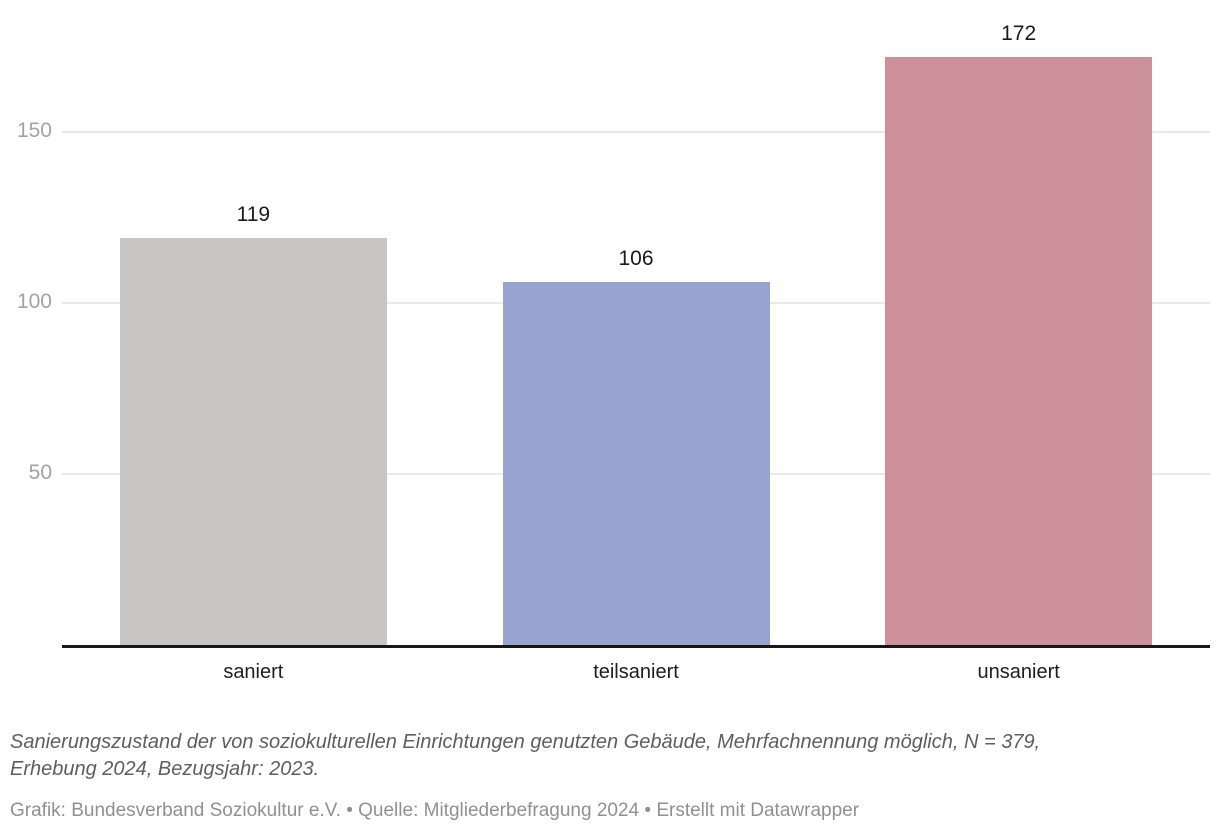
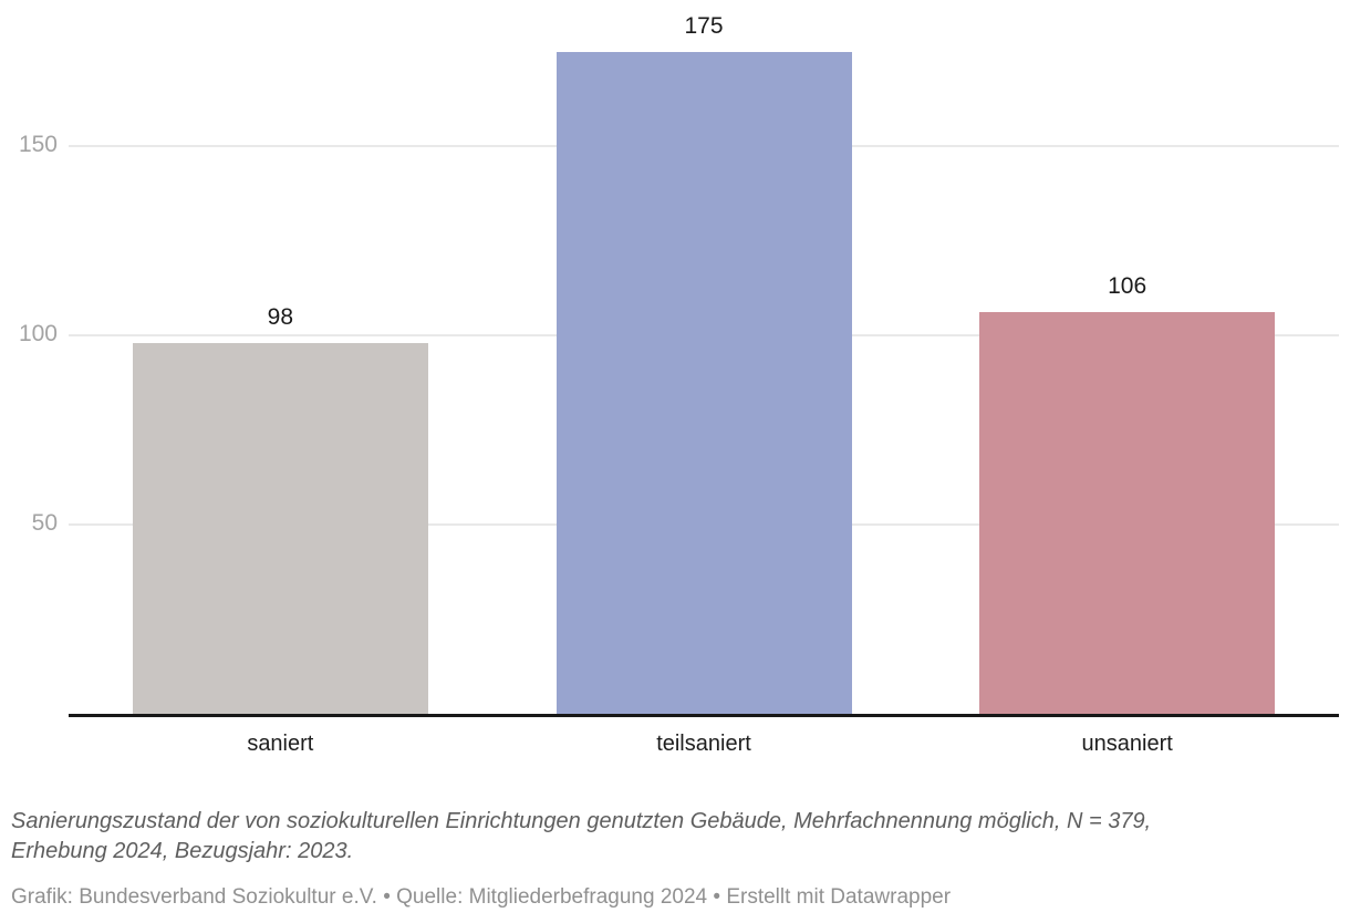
saniert: 119 -> 98
teilsaniert: 106 -> 175
unsaniert: 172 -> 106
